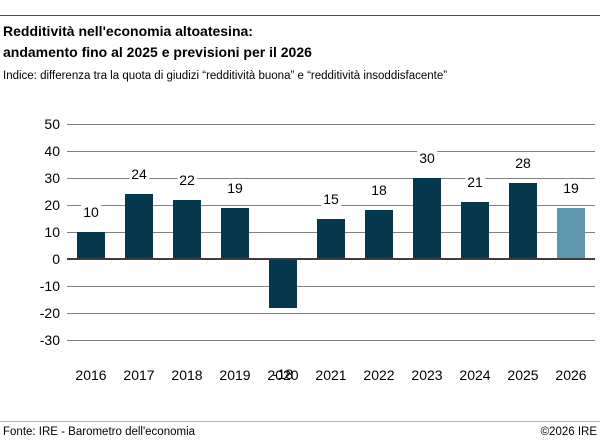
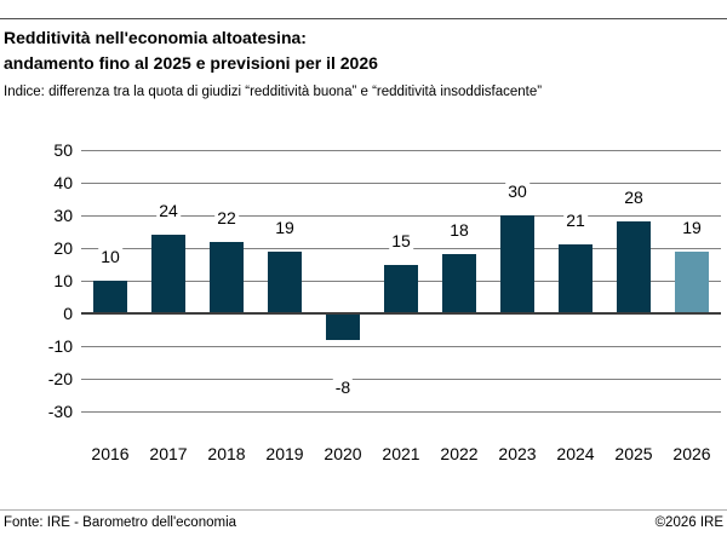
2020: -18 -> -8
